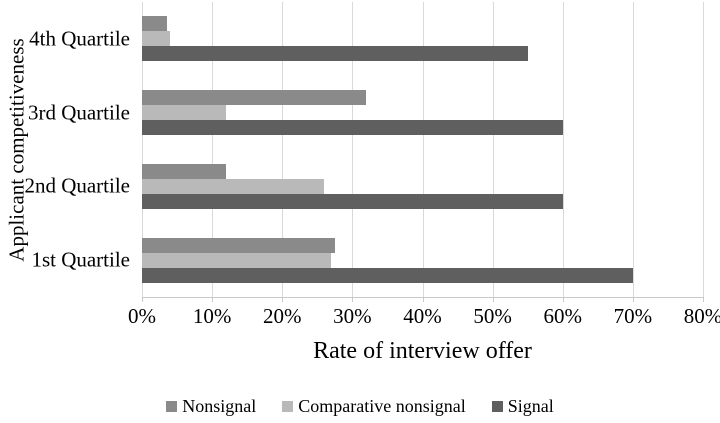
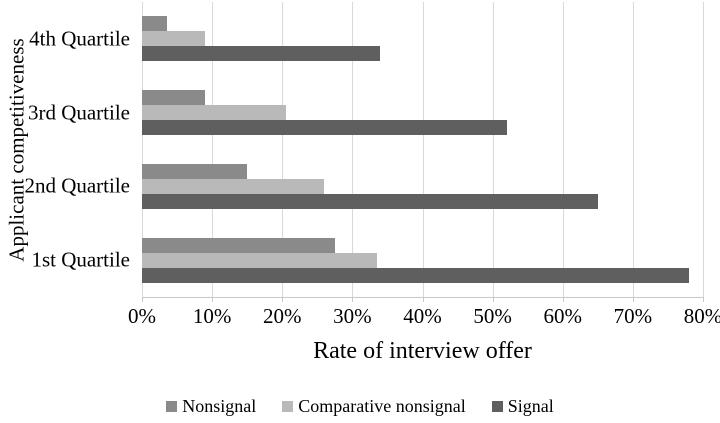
Comparative nonsignal/4th Quartile: 4% -> 9%
Signal/4th Quartile: 55% -> 34%
Nonsignal/3rd Quartile: 32% -> 9%
Comparative nonsignal/3rd Quartile: 12% -> 20%
Signal/3rd Quartile: 60% -> 52%
Nonsignal/2nd Quartile: 12% -> 15%
Signal/2nd Quartile: 60% -> 65%
Comparative nonsignal/1st Quartile: 27% -> 34%
Signal/1st Quartile: 70% -> 78%
